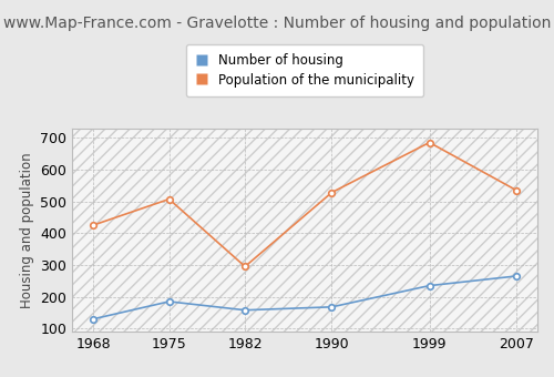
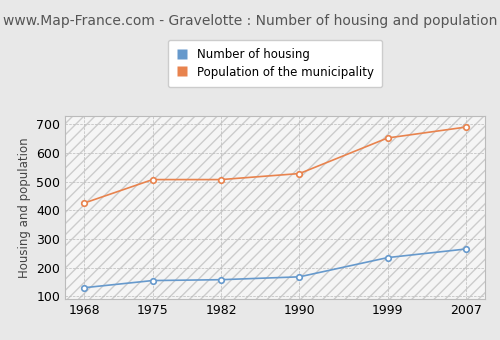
Number of housing/1975: 185 -> 155
Population of the municipality/1982: 295 -> 507
Population of the municipality/1999: 685 -> 652
Population of the municipality/2007: 535 -> 690
